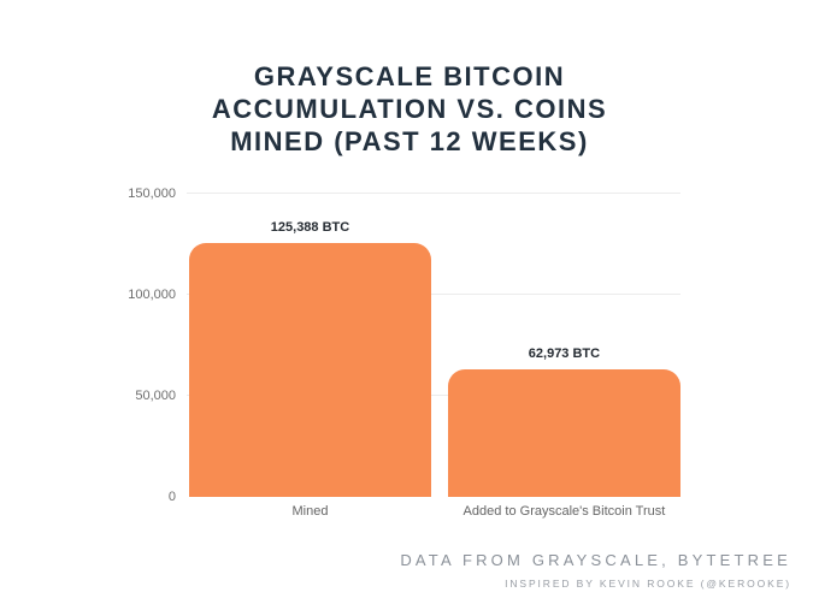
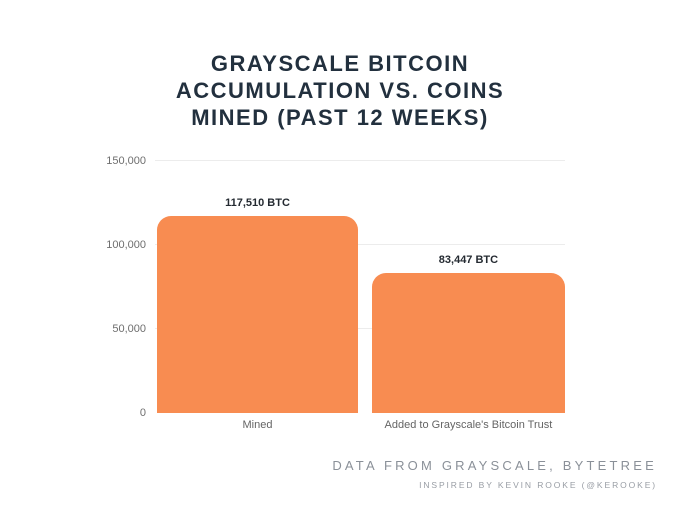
Mined: 125,388 -> 117,510
Added to Grayscale's Bitcoin Trust: 62,973 -> 83,447
